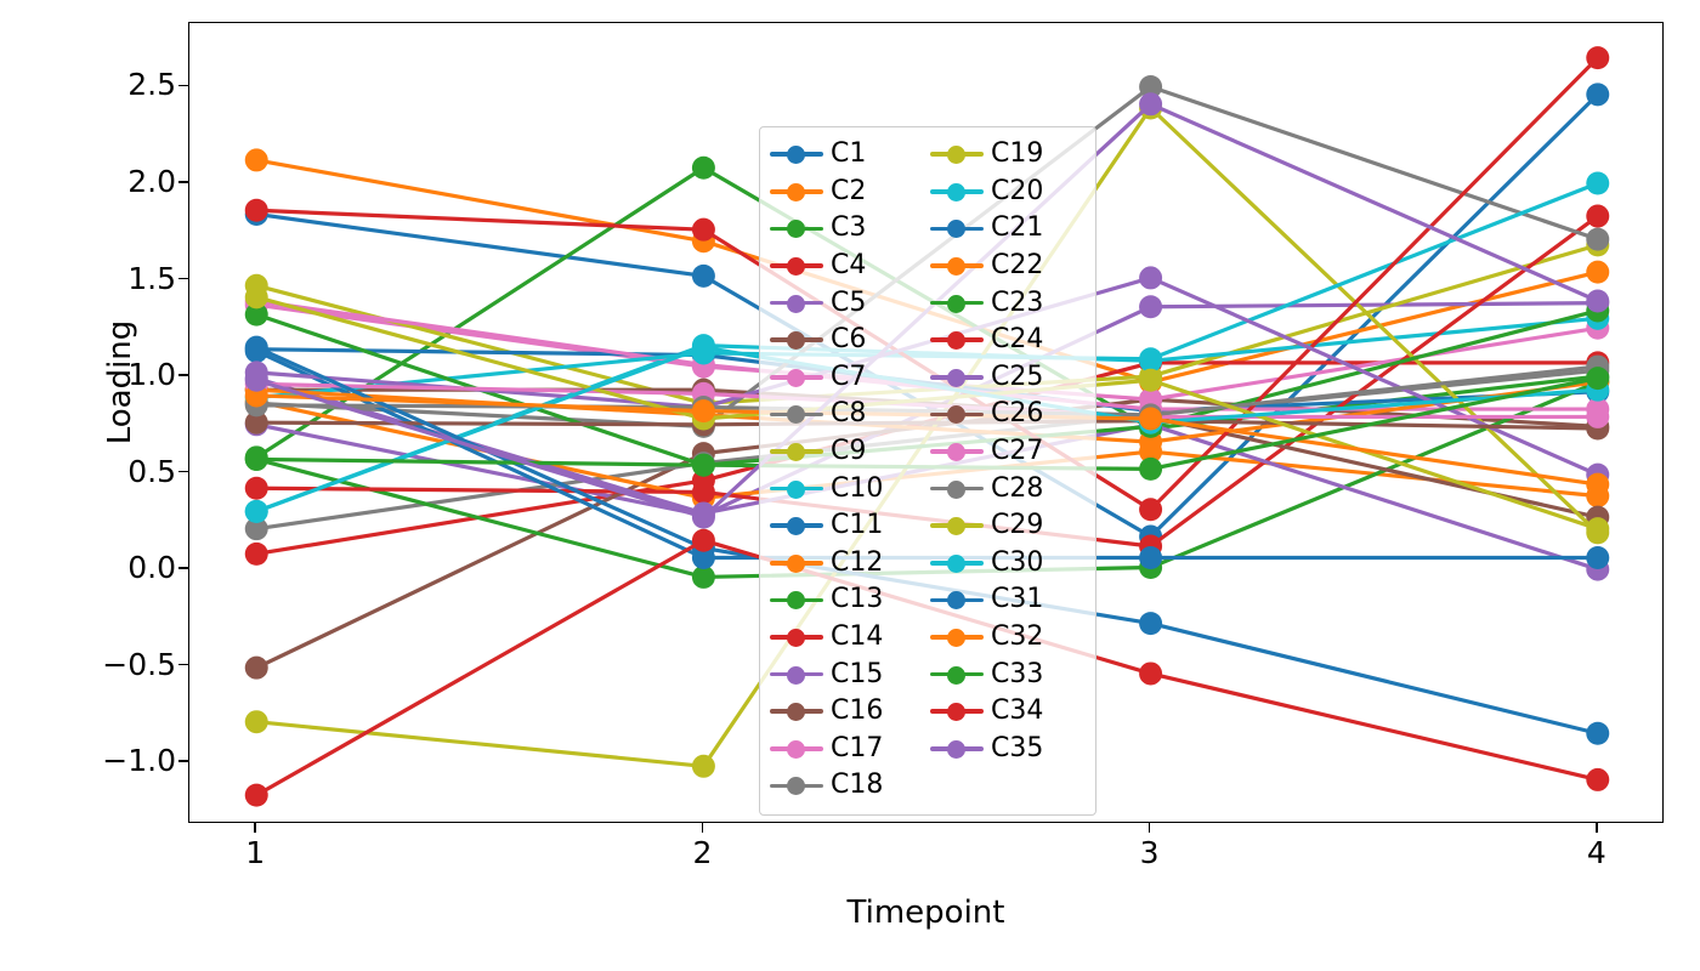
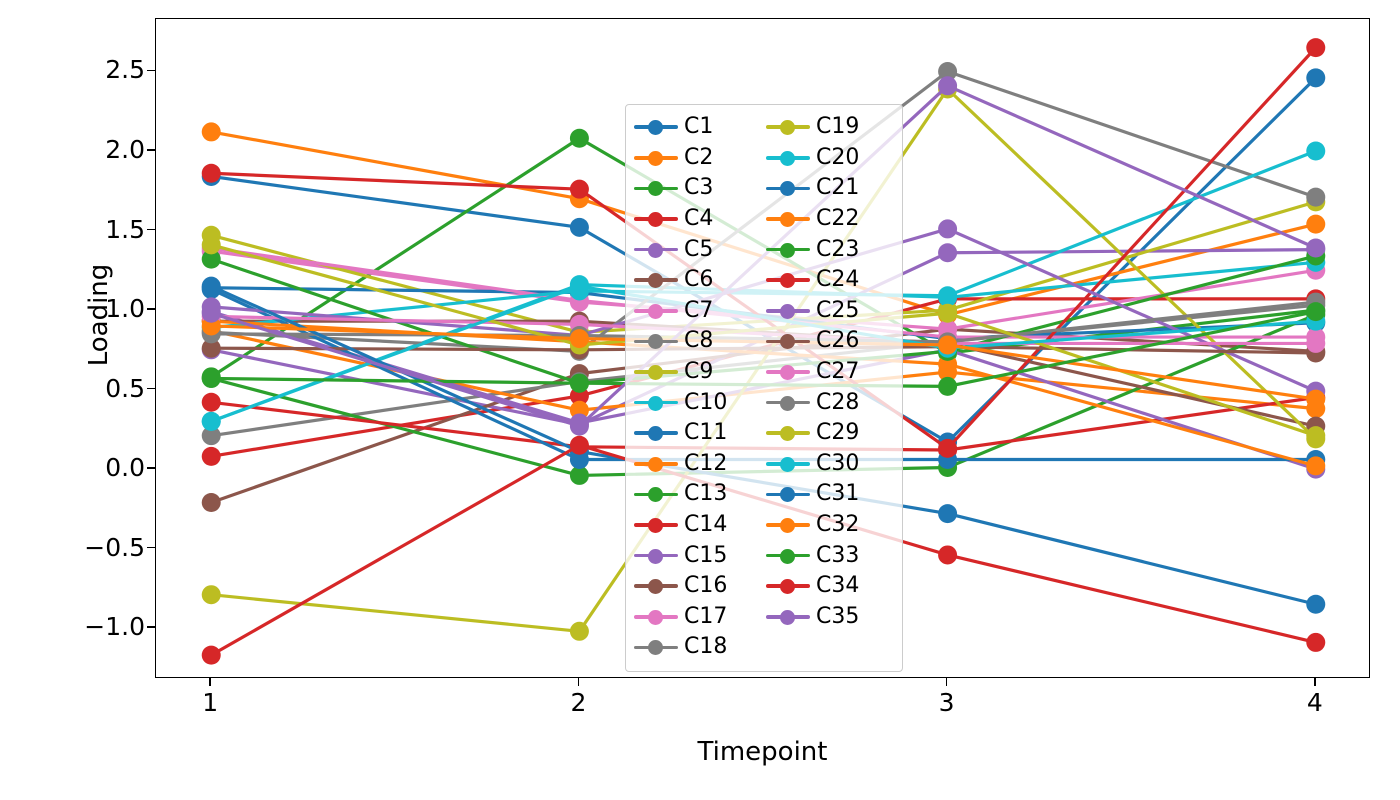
C6/1: -0.51 -> -0.21
C14/2: 0.40 -> 0.14
C24/3: 0.31 -> 0.13
C14/4: 1.83 -> 0.45
C22/4: 0.97 -> 0.02
